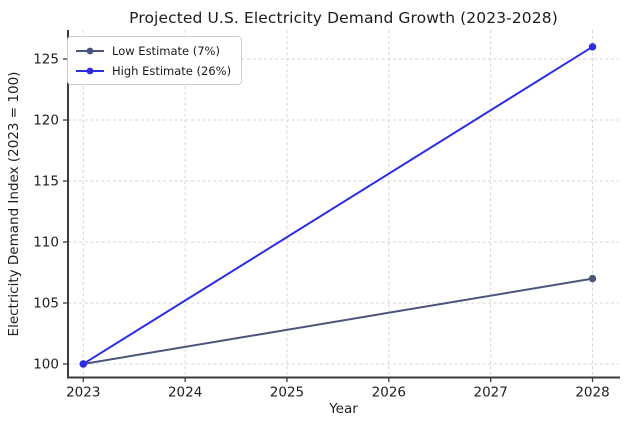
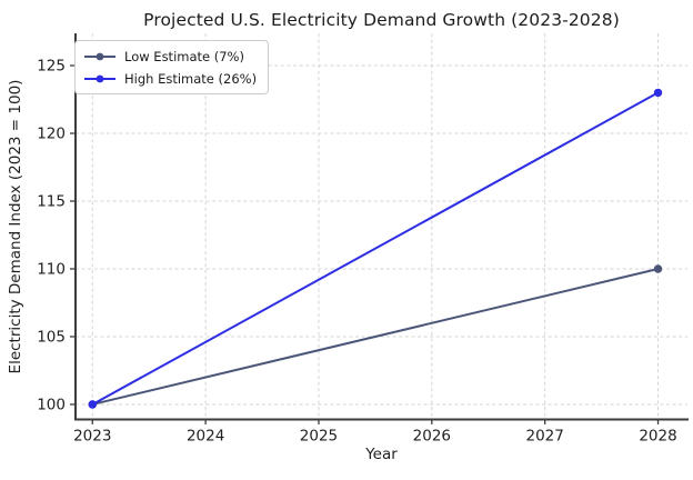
Low Estimate (7%)/2028: 107 -> 110
High Estimate (26%)/2028: 126 -> 123
